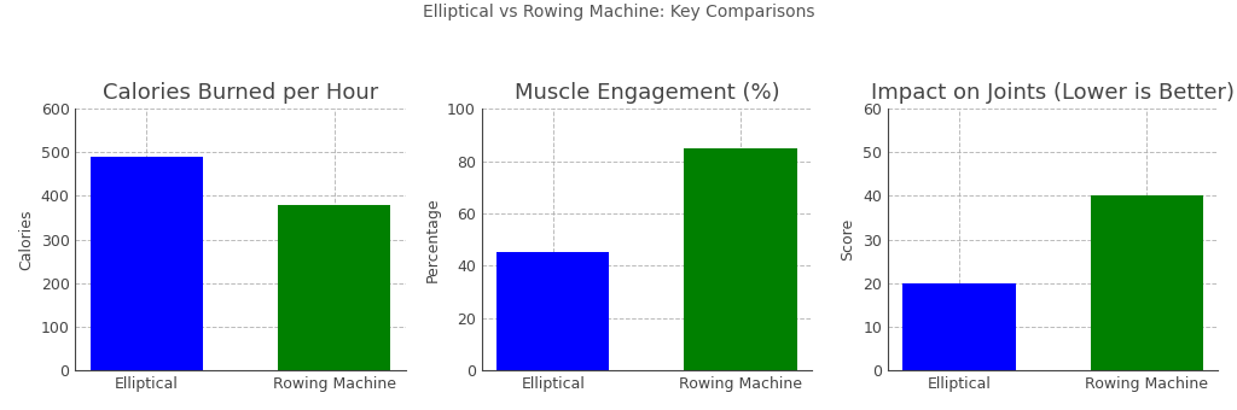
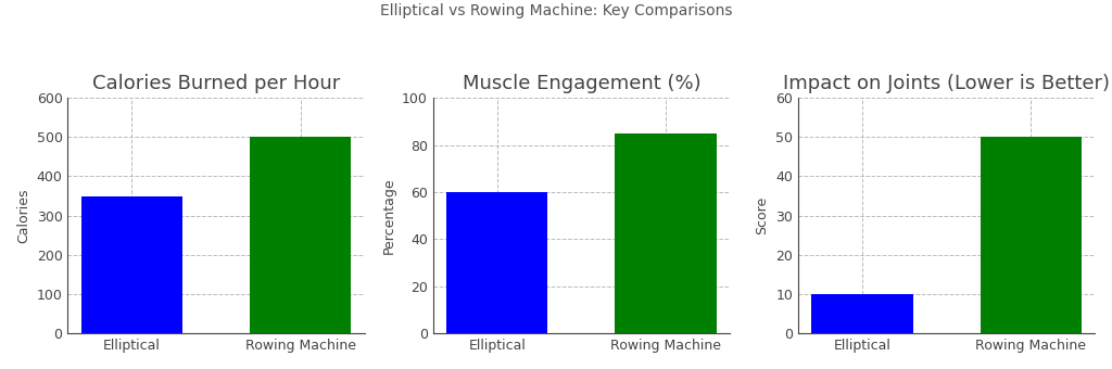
Calories Burned per Hour/Elliptical: 490 -> 350
Calories Burned per Hour/Rowing Machine: 380 -> 500
Muscle Engagement (%)/Elliptical: 45 -> 60
Impact on Joints (Lower is Better)/Elliptical: 20 -> 10
Impact on Joints (Lower is Better)/Rowing Machine: 40 -> 50
